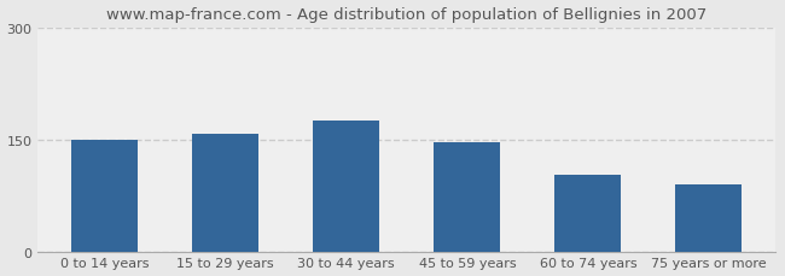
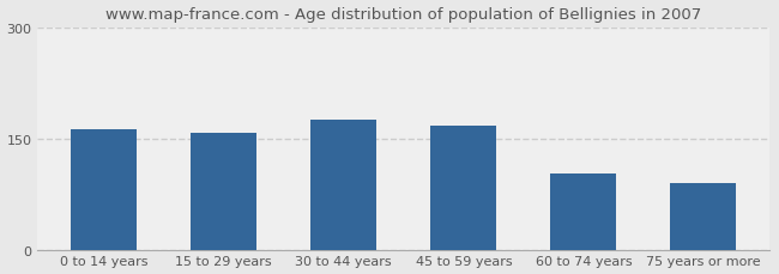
0 to 14 years: 150 -> 163
45 to 59 years: 146 -> 167
